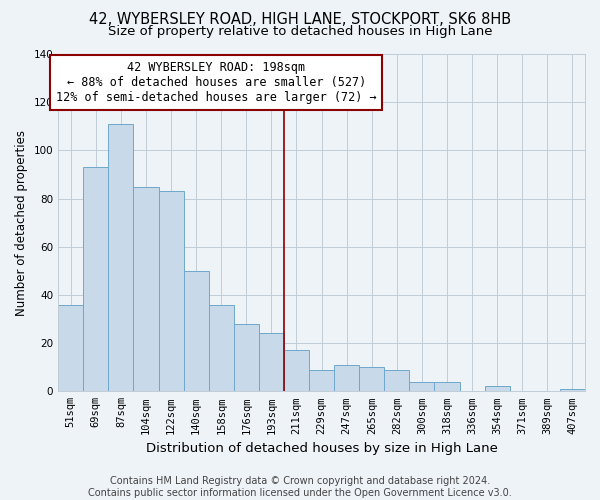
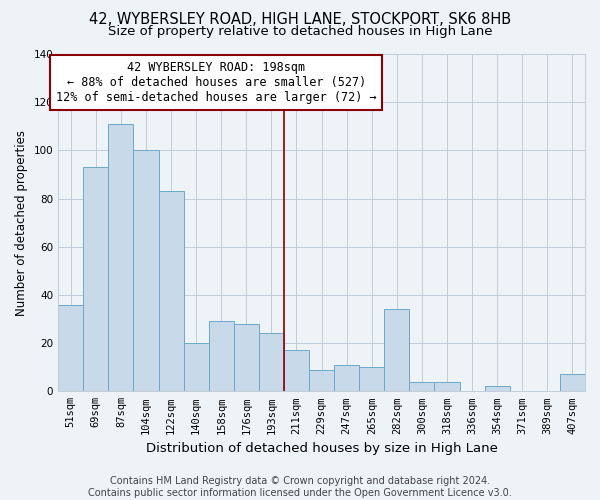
104sqm: 85 -> 100
140sqm: 50 -> 20
158sqm: 36 -> 29
282sqm: 9 -> 34
407sqm: 1 -> 7
